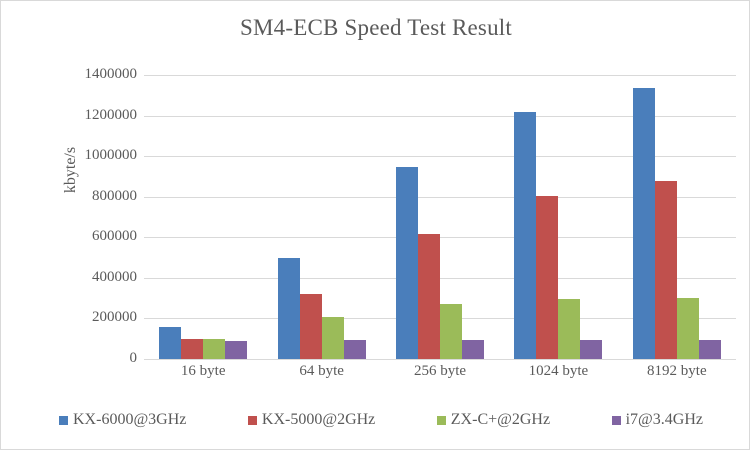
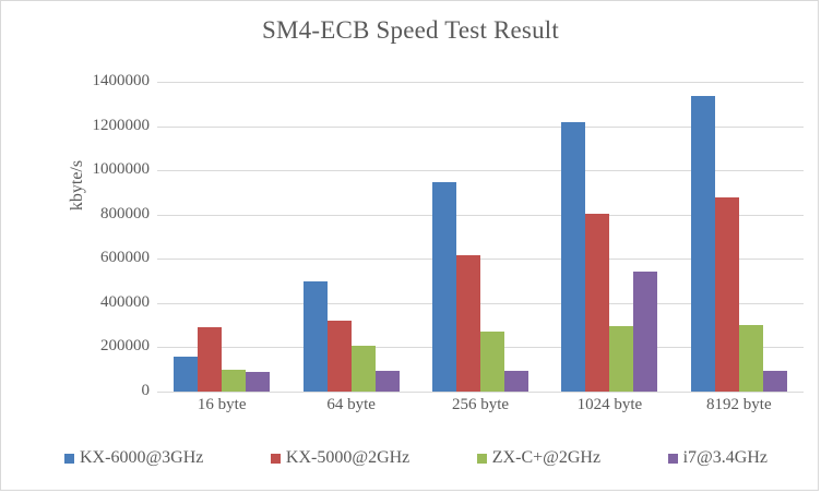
KX-5000@2GHz/16 byte: 100000 -> 290000
i7@3.4GHz/1024 byte: 100000 -> 540000
